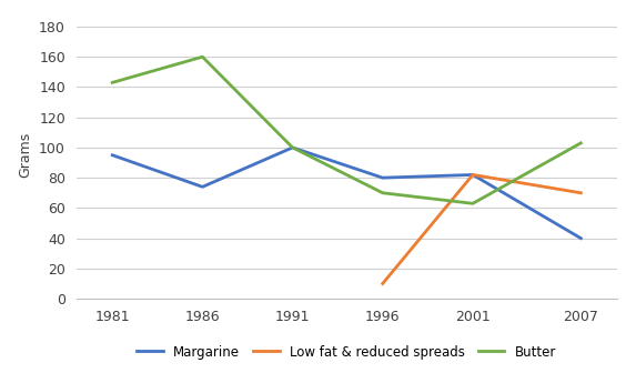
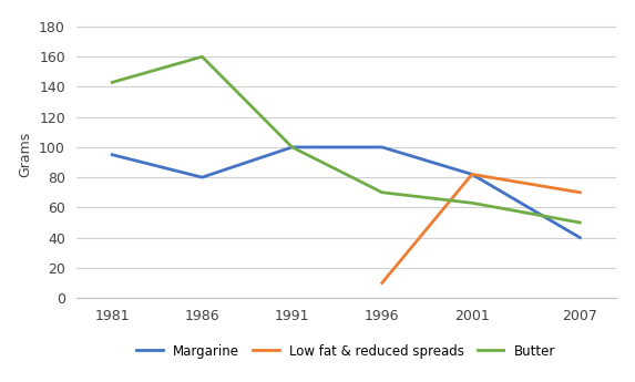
Margarine/1986: 74 -> 80
Margarine/1996: 80 -> 100
Butter/2007: 103 -> 50
